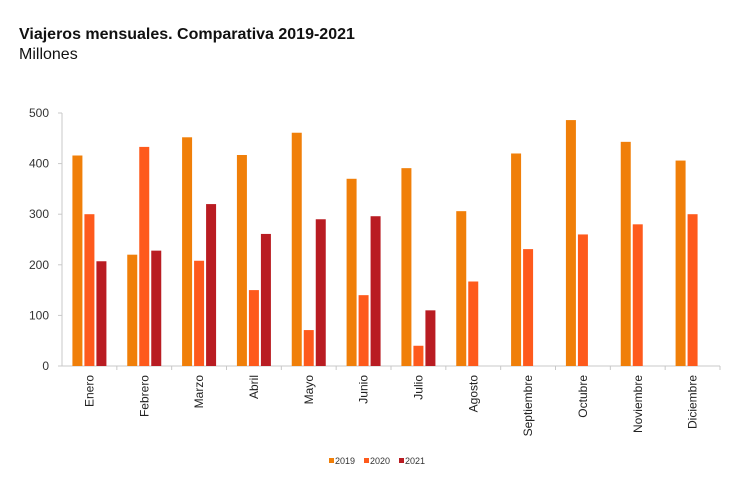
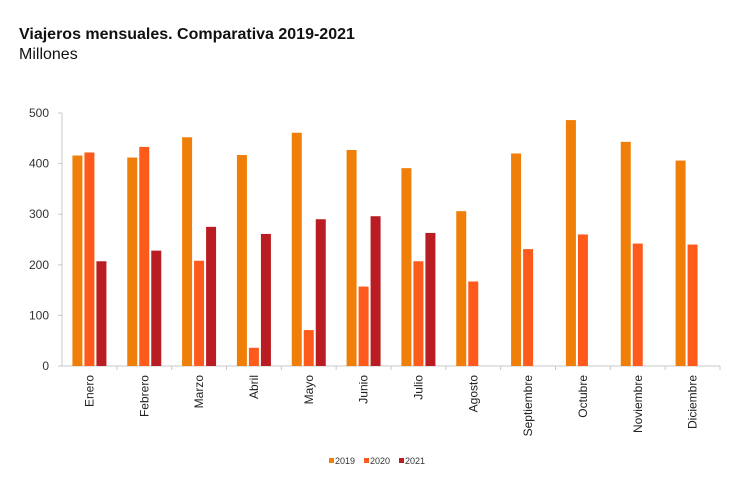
2020/Enero: 300 -> 420
2019/Febrero: 220 -> 410
2021/Marzo: 320 -> 280
2020/Abril: 150 -> 40
2019/Junio: 370 -> 430
2020/Junio: 140 -> 160
2020/Julio: 40 -> 210
2021/Julio: 110 -> 260
2020/Noviembre: 280 -> 240
2020/Diciembre: 300 -> 240
